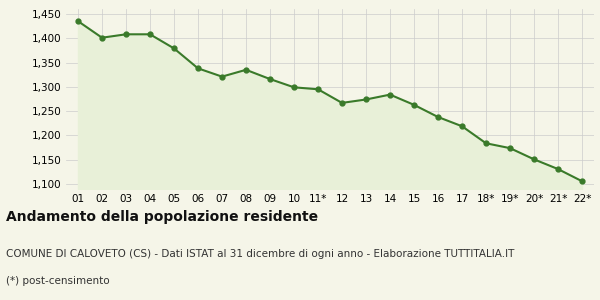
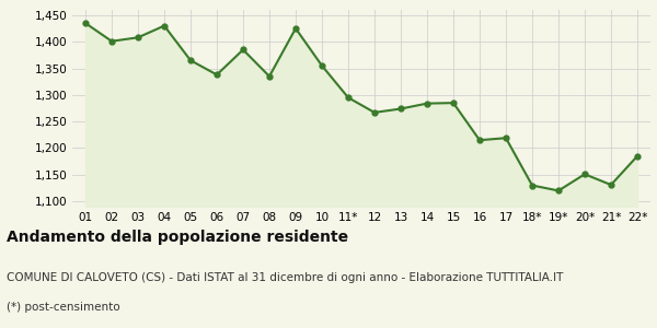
04: 1,408 -> 1,430
05: 1,379 -> 1,365
07: 1,321 -> 1,385
09: 1,316 -> 1,425
10: 1,299 -> 1,355
15: 1,263 -> 1,285
16: 1,238 -> 1,215
18*: 1,184 -> 1,130
19*: 1,174 -> 1,120
22*: 1,106 -> 1,185
